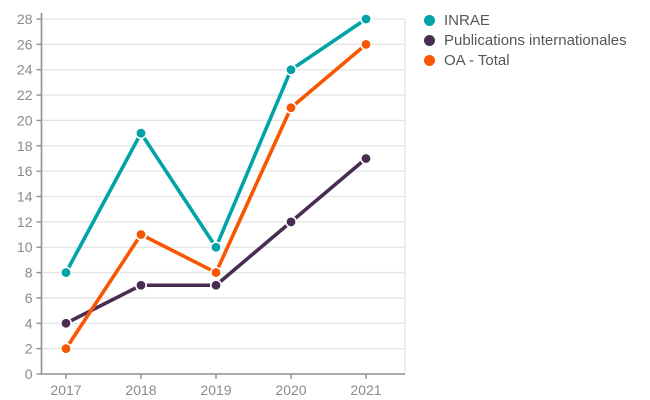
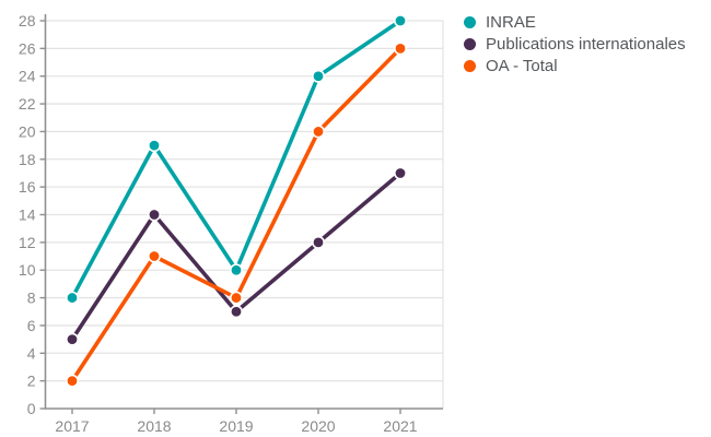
Publications internationales/2017: 4 -> 5
Publications internationales/2018: 7 -> 14
OA - Total/2020: 21 -> 20
